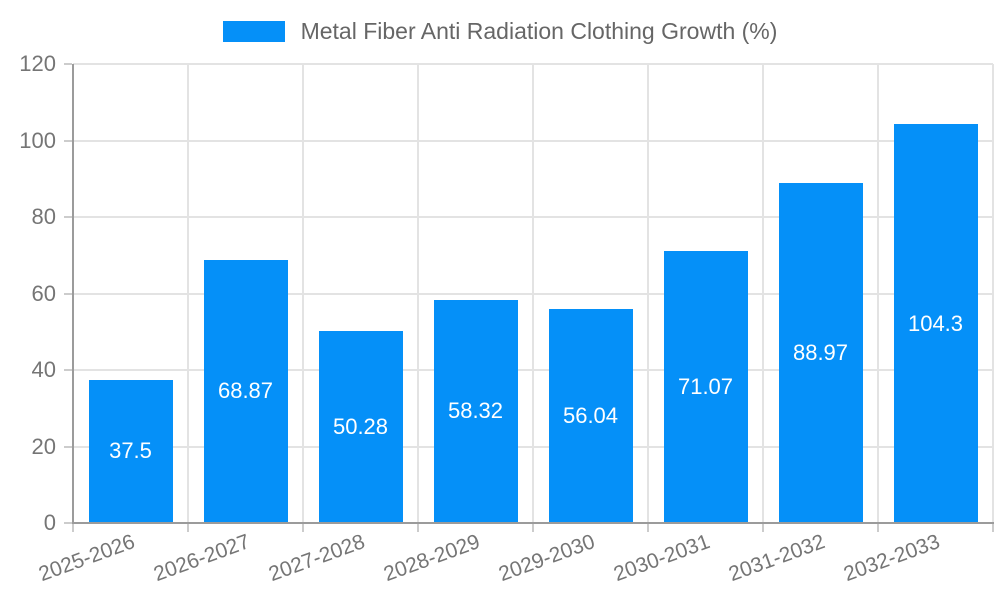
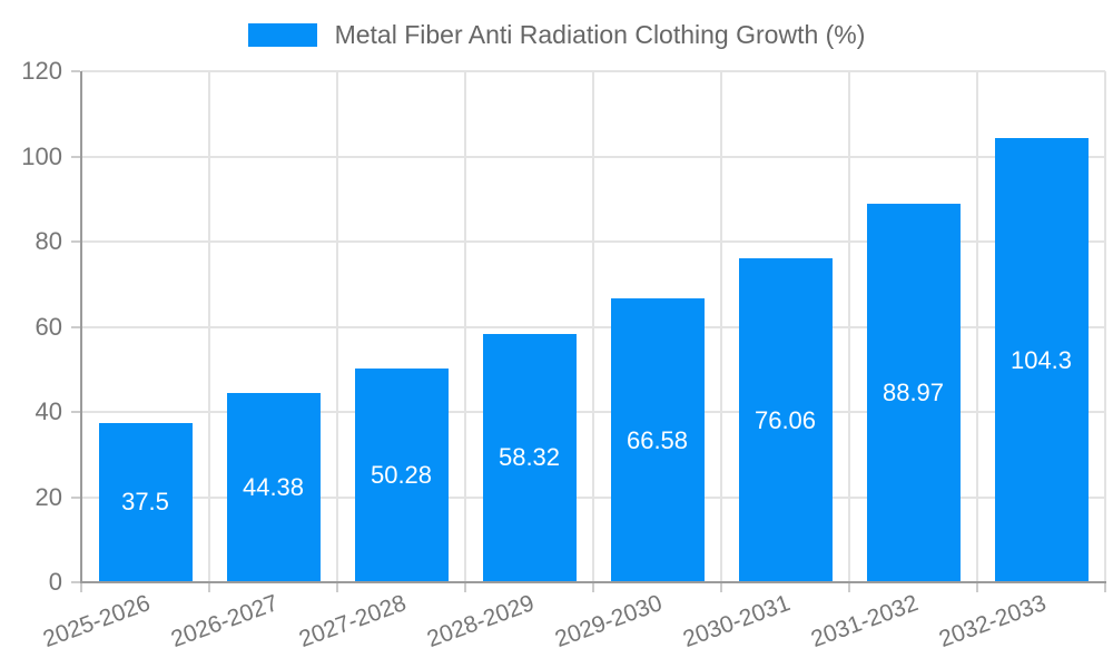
2026-2027: 68.87 -> 44.38
2029-2030: 56.04 -> 66.58
2030-2031: 71.07 -> 76.06
